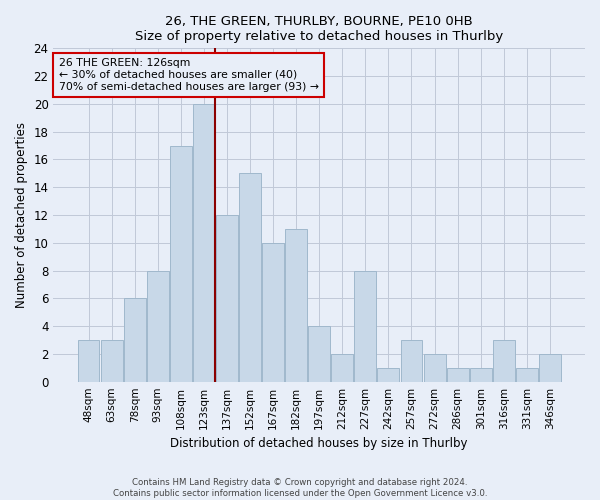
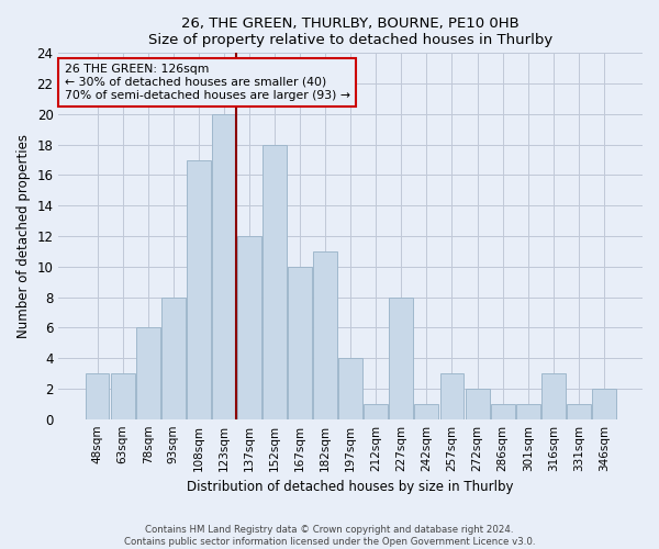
152sqm: 15 -> 18
212sqm: 2 -> 1
